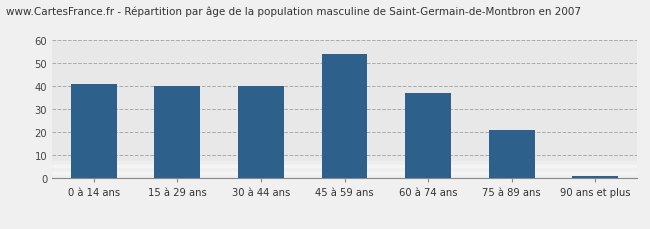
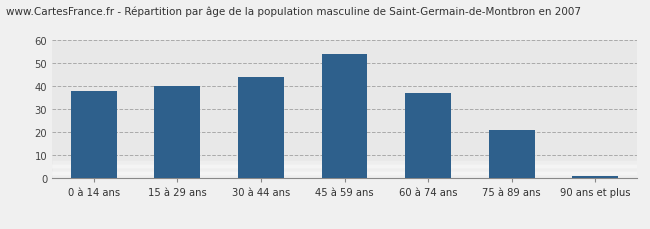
0 à 14 ans: 41 -> 38
30 à 44 ans: 40 -> 44
